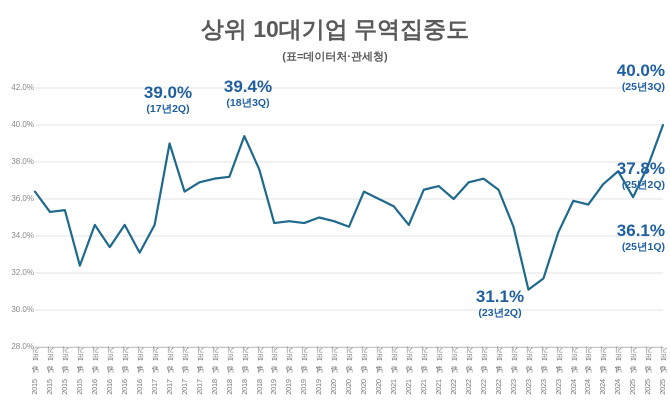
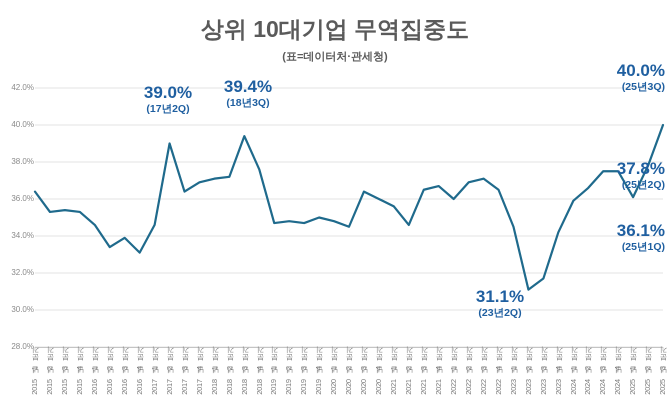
2015년 4분기: 32.4% -> 35.3%
2016년 3분기: 34.6% -> 33.9%
2024년 2분기: 35.7% -> 36.6%
2024년 3분기: 36.8% -> 37.5%
